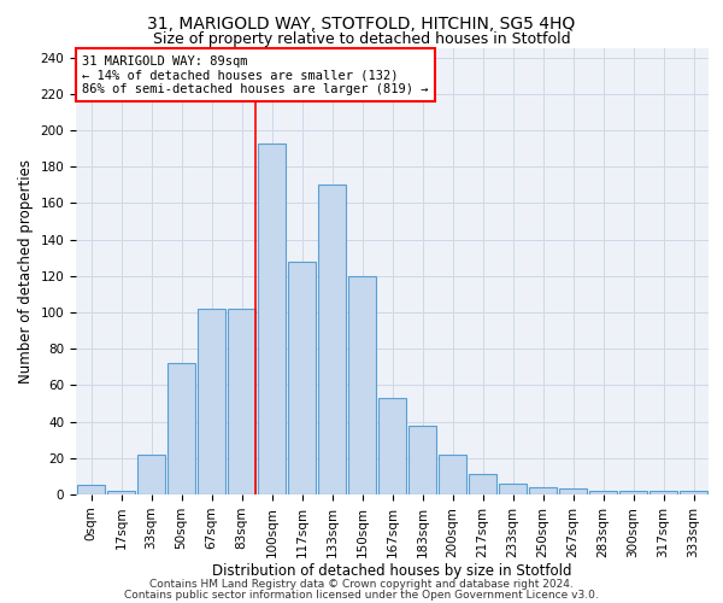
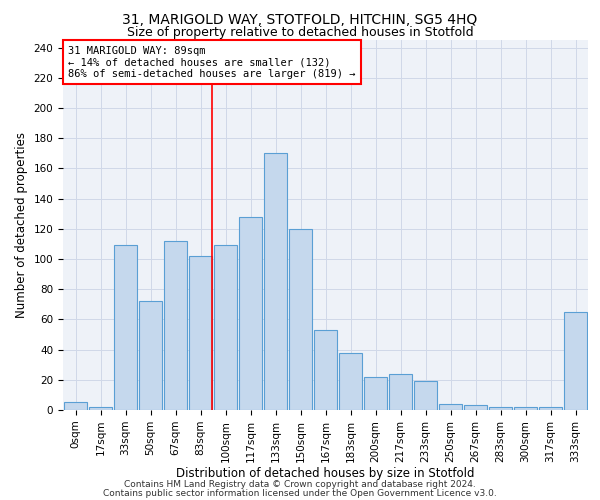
33sqm: 22 -> 109
67sqm: 102 -> 112
100sqm: 193 -> 109
217sqm: 11 -> 24
233sqm: 6 -> 19
333sqm: 2 -> 65
